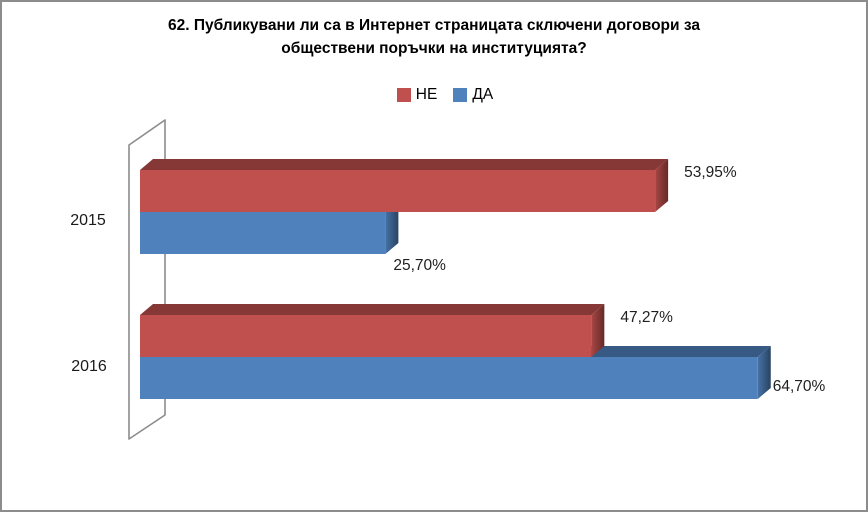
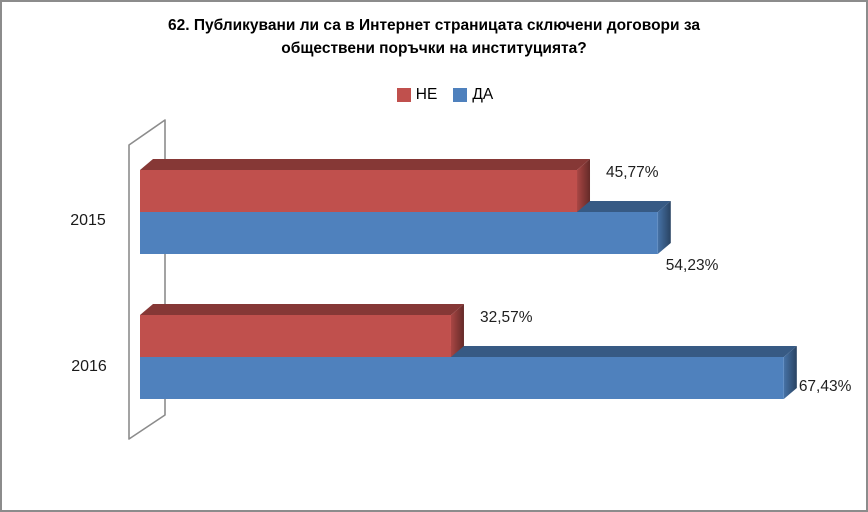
НЕ/2015: 53,95% -> 45,77%
ДА/2015: 25,70% -> 54,23%
НЕ/2016: 47,27% -> 32,57%
ДА/2016: 64,70% -> 67,43%
